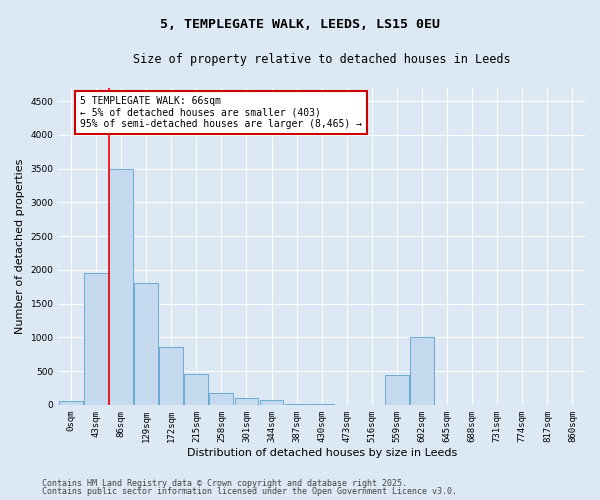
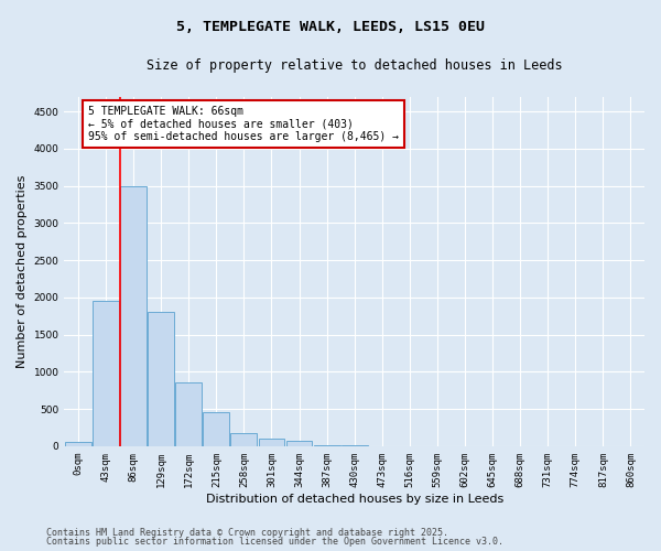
559sqm: 440 -> 0
602sqm: 1000 -> 0
